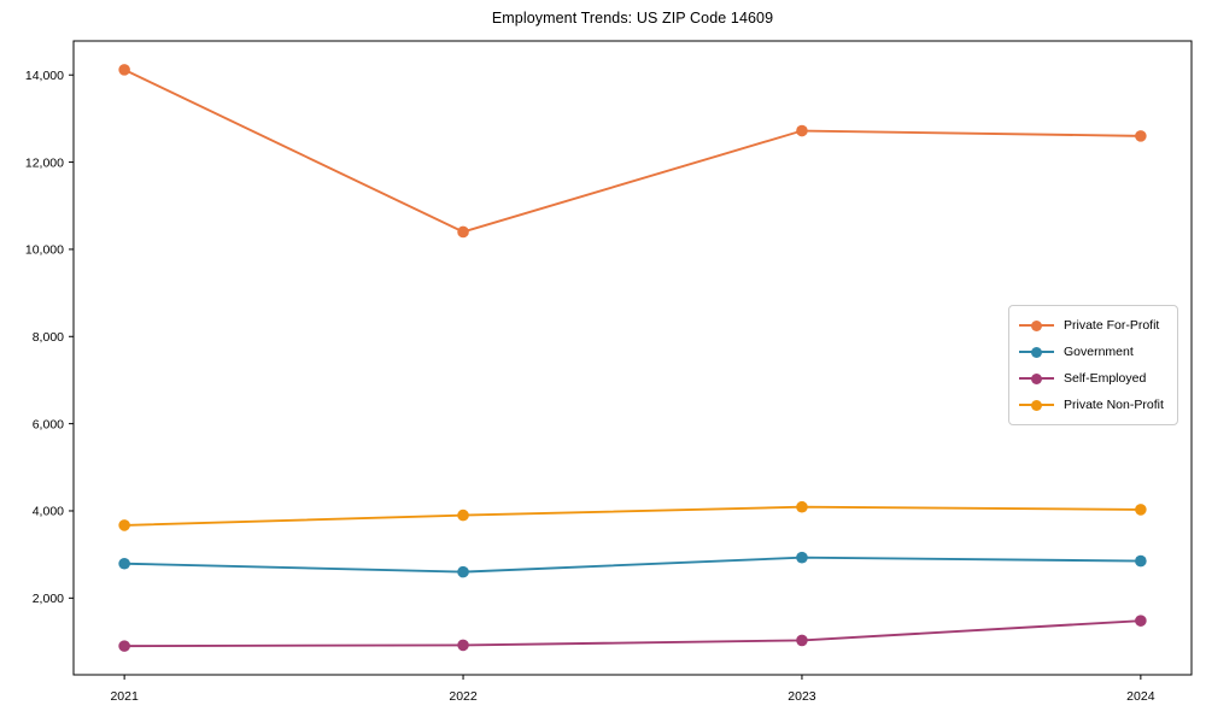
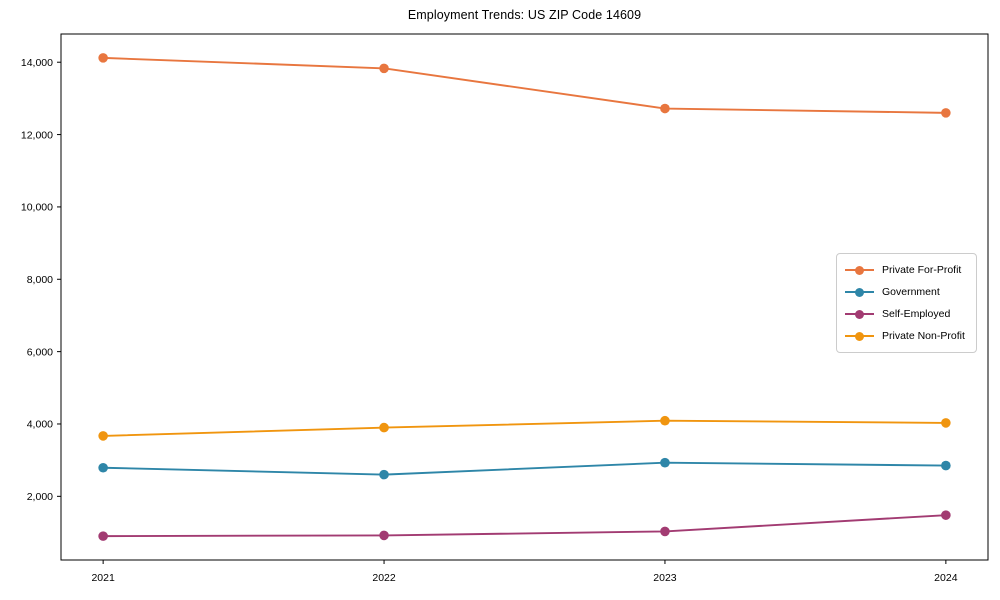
Private For-Profit/2022: 10400 -> 13800
